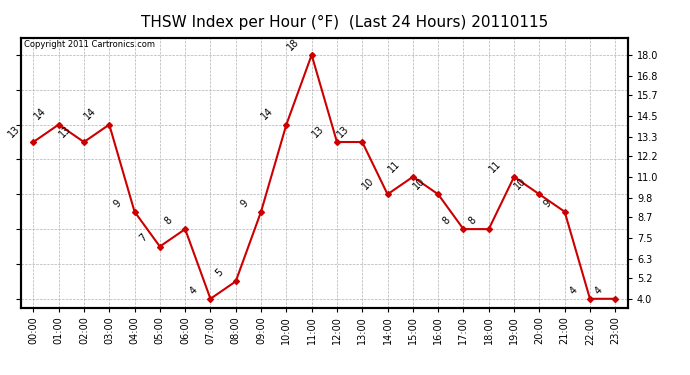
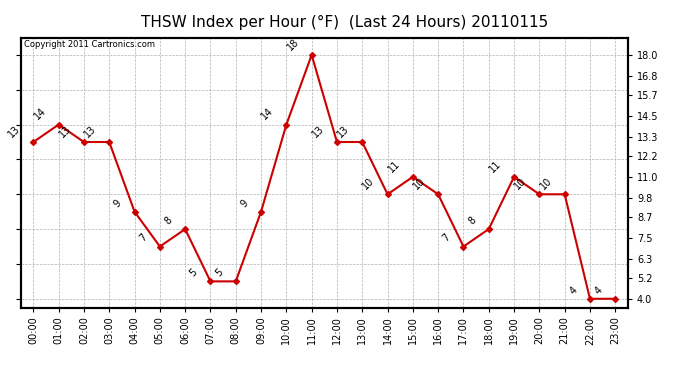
03:00: 14 -> 13
07:00: 4 -> 5
17:00: 8 -> 7
21:00: 9 -> 10
